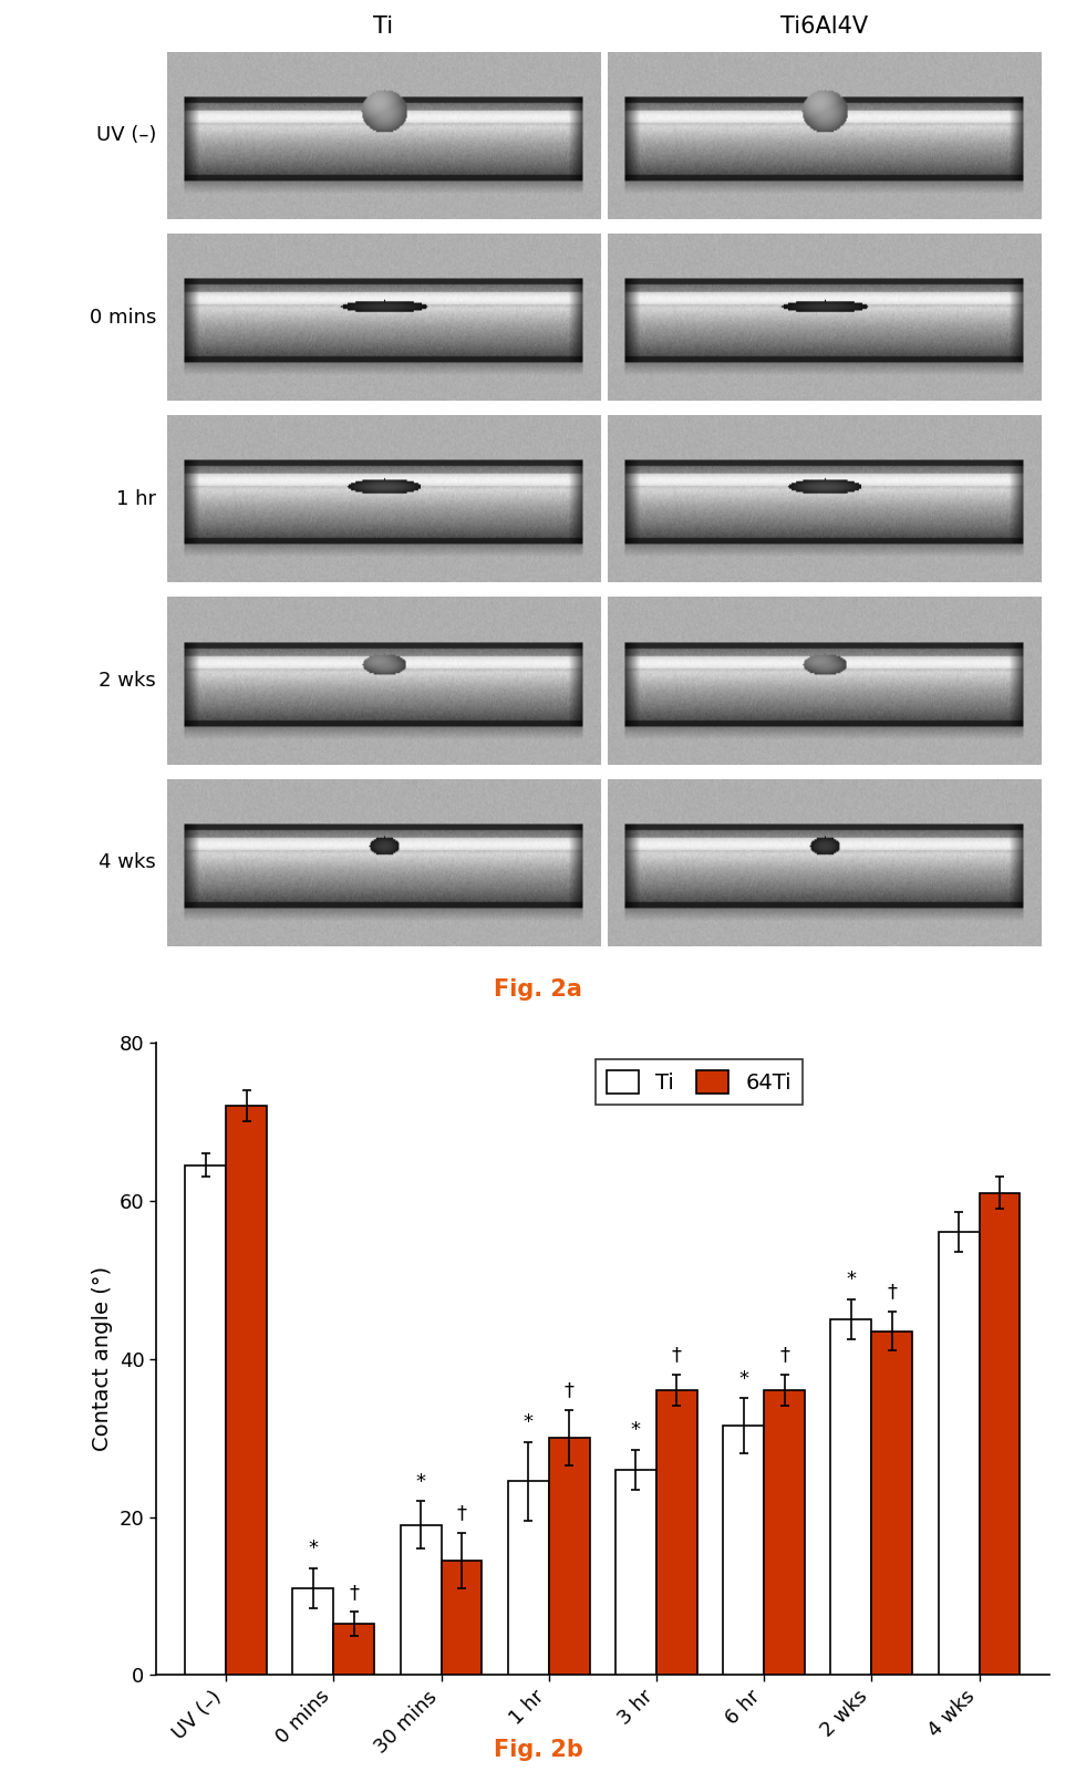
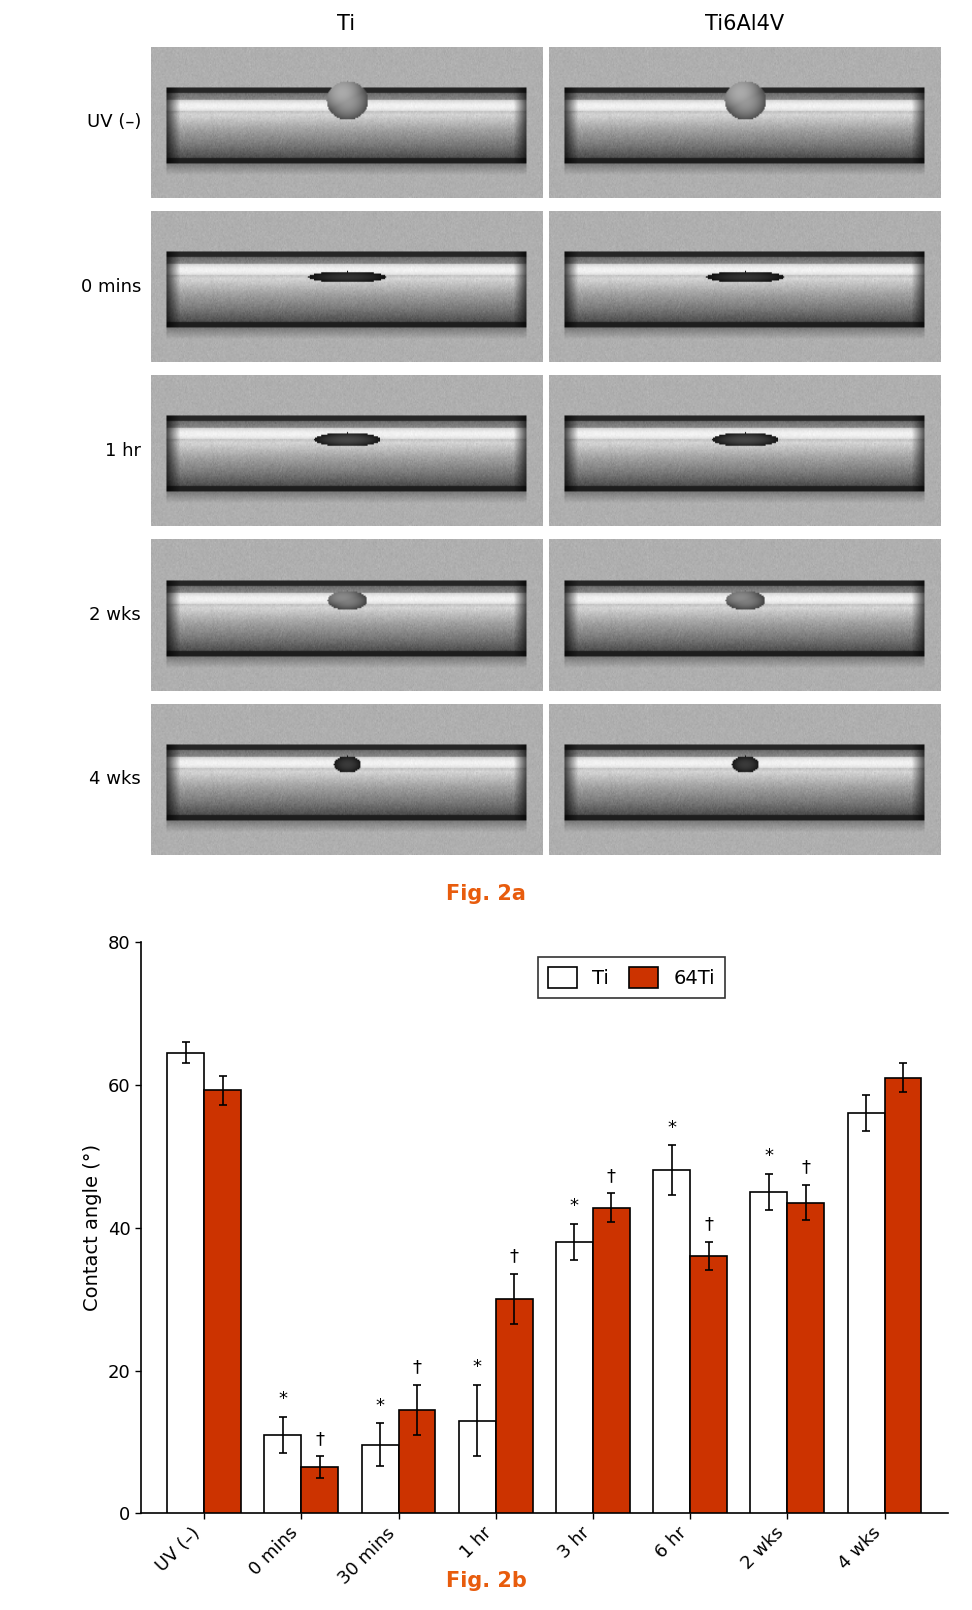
64Ti/UV (–): 72.0 -> 59.2
Ti/30 mins: 19.0 -> 9.6
Ti/1 hr: 24.5 -> 13.0
Ti/3 hr: 26.0 -> 38.0
64Ti/3 hr: 36.0 -> 42.8
Ti/6 hr: 31.5 -> 48.0
